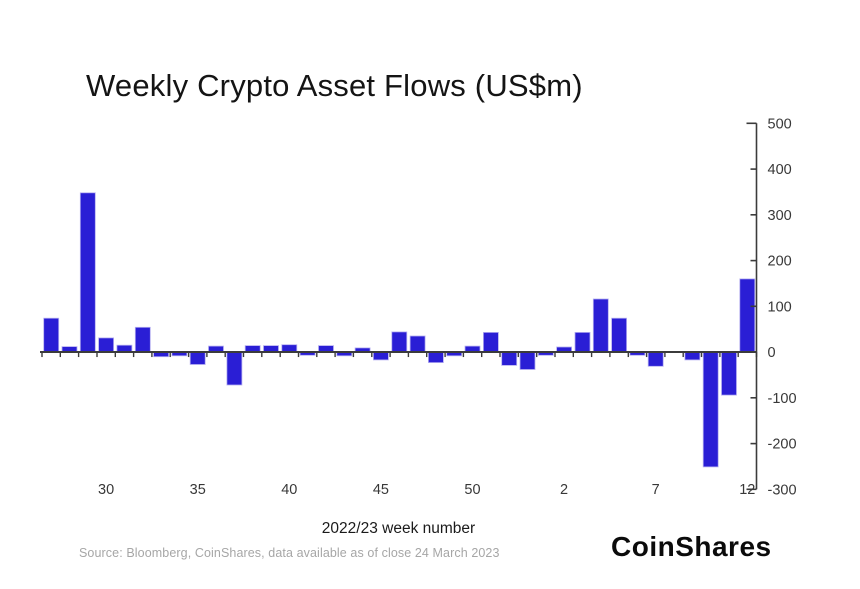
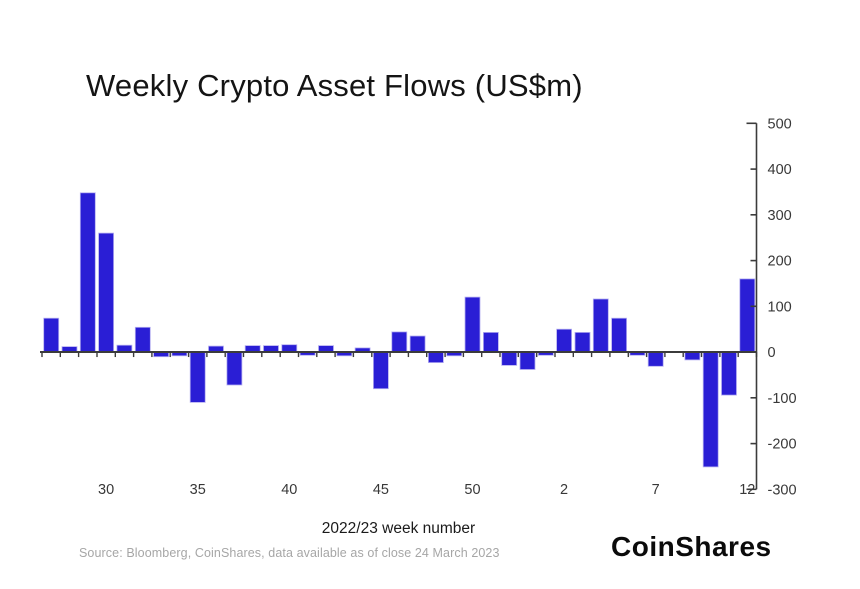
30: 30 -> 260
35: -30 -> -110
45: -20 -> -80
50: 10 -> 120
2: 10 -> 50
